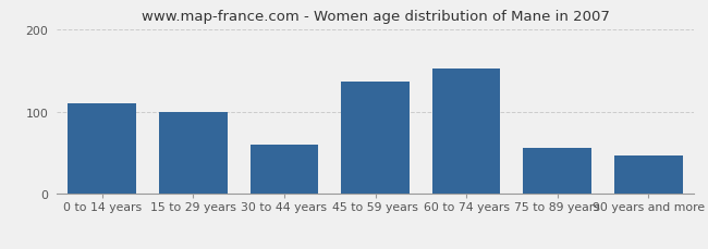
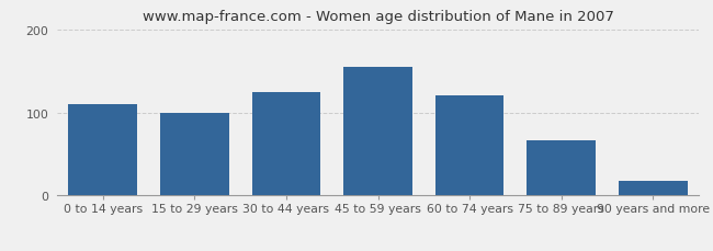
30 to 44 years: 60 -> 124
45 to 59 years: 136 -> 155
60 to 74 years: 152 -> 120
75 to 89 years: 56 -> 67
90 years and more: 46 -> 17
